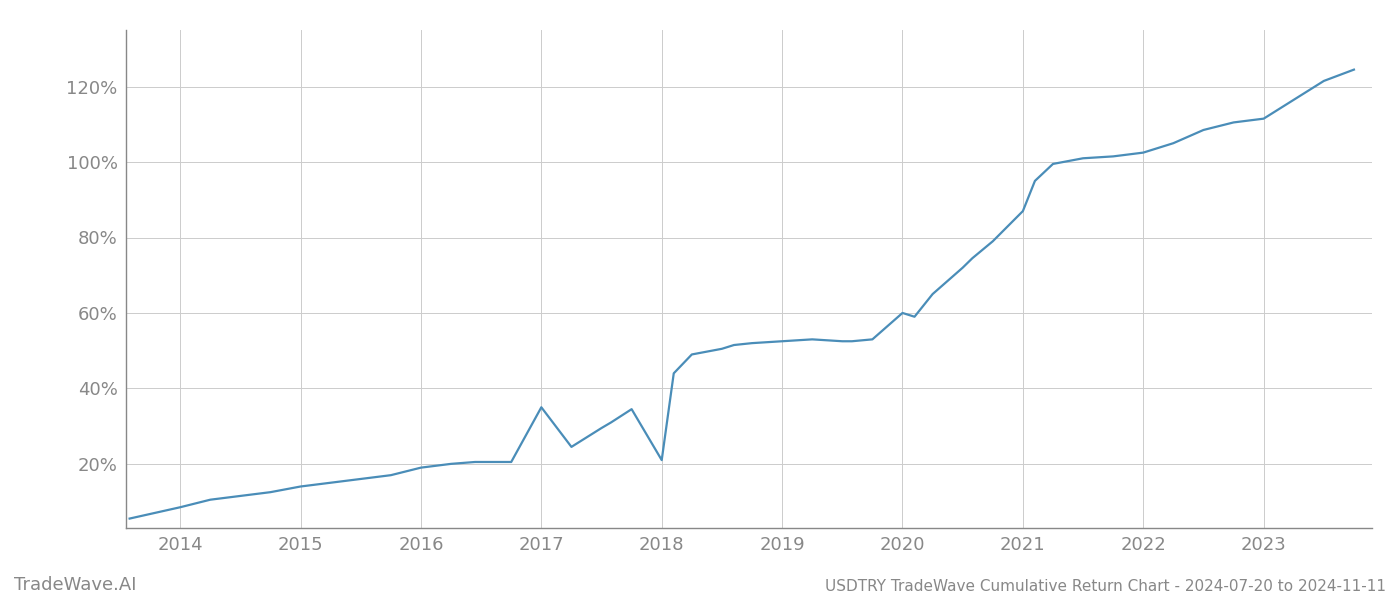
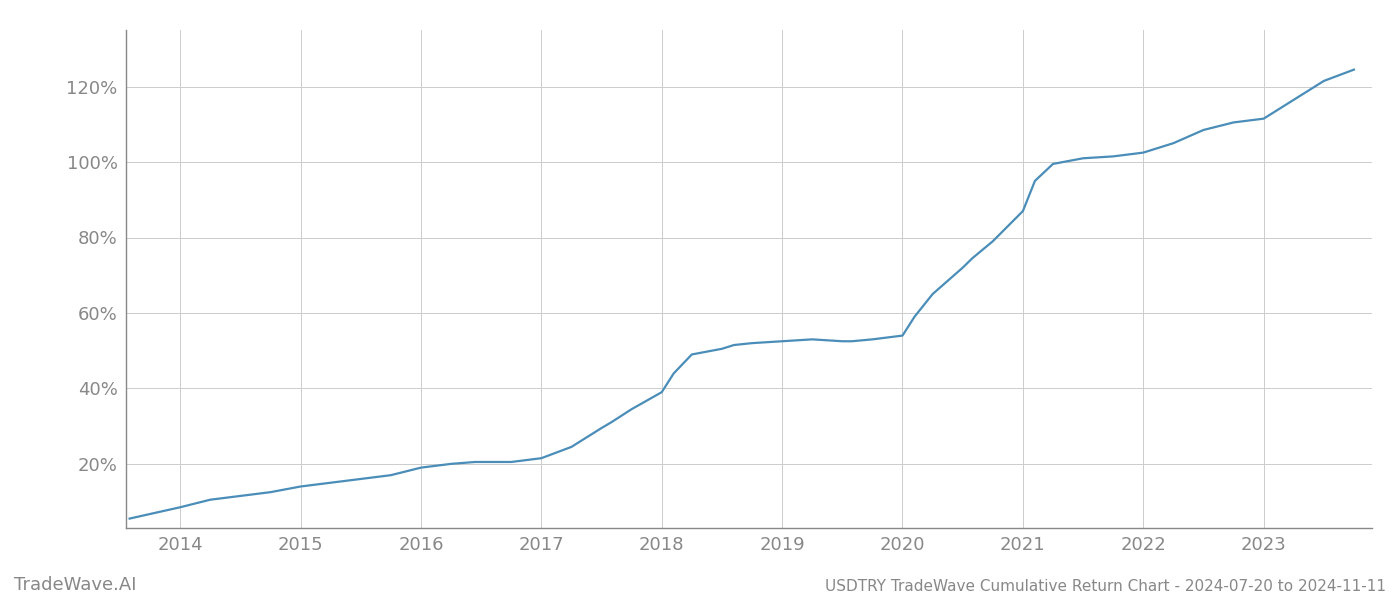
2017: 35.0% -> 21.5%
2018: 21.0% -> 39.0%
2020: 60.0% -> 54.0%
